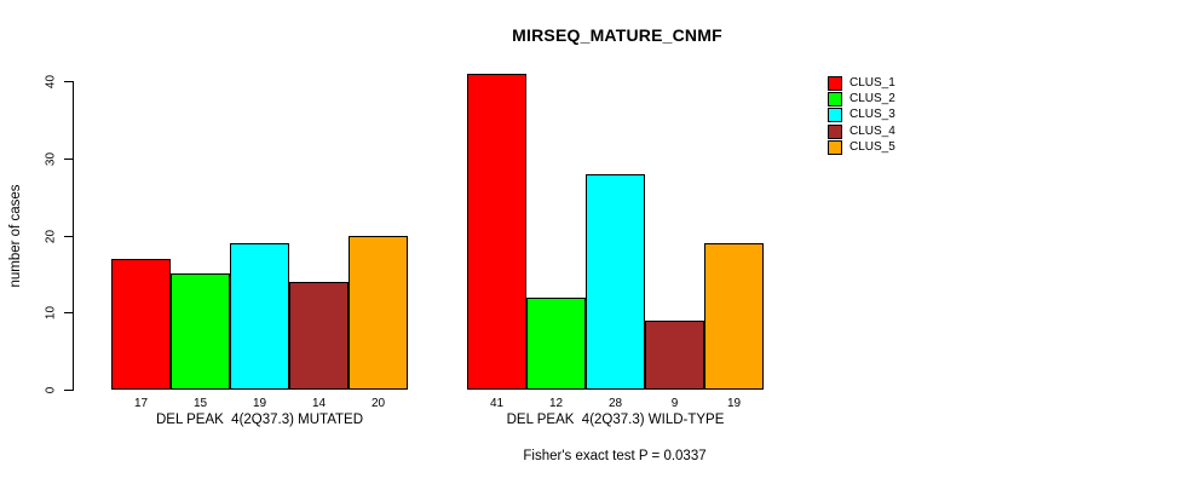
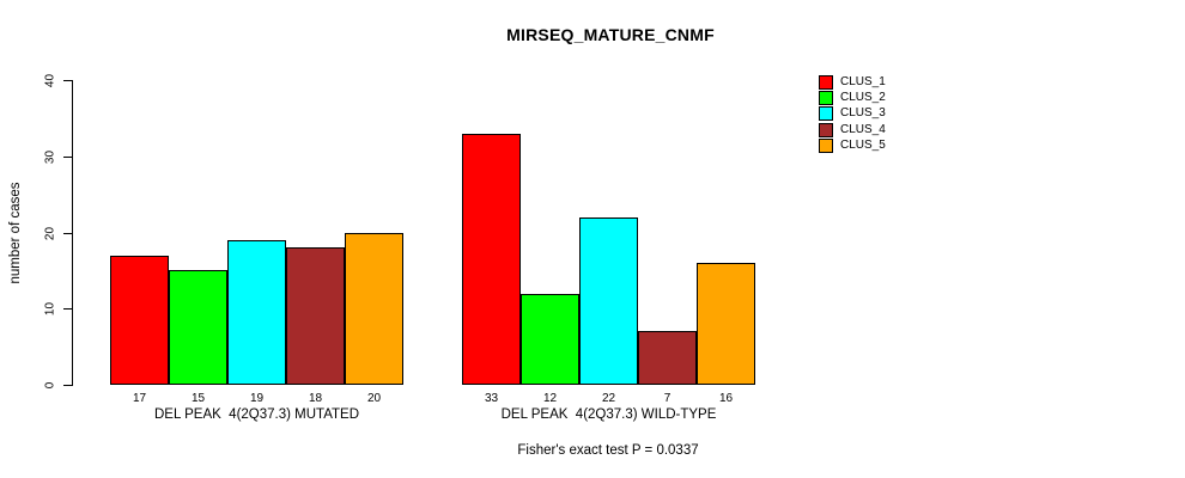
CLUS_4/DEL PEAK 4(2Q37.3) MUTATED: 14 -> 18
CLUS_1/DEL PEAK 4(2Q37.3) WILD-TYPE: 41 -> 33
CLUS_3/DEL PEAK 4(2Q37.3) WILD-TYPE: 28 -> 22
CLUS_4/DEL PEAK 4(2Q37.3) WILD-TYPE: 9 -> 7
CLUS_5/DEL PEAK 4(2Q37.3) WILD-TYPE: 19 -> 16
